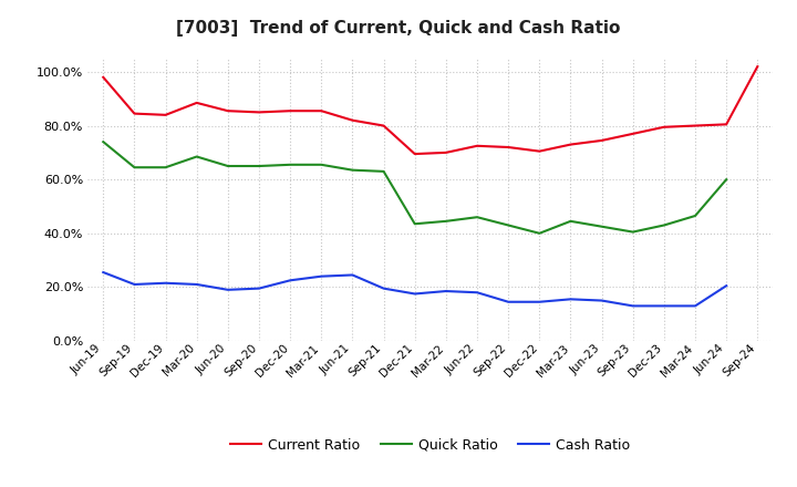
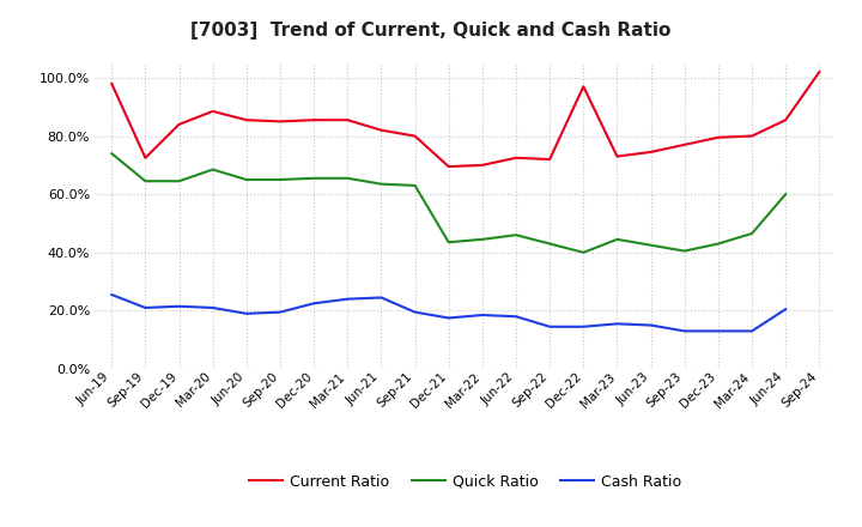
Current Ratio/Sep-19: 84.5% -> 72.5%
Current Ratio/Dec-22: 70.5% -> 97.0%
Current Ratio/Jun-24: 80.5% -> 85.5%
